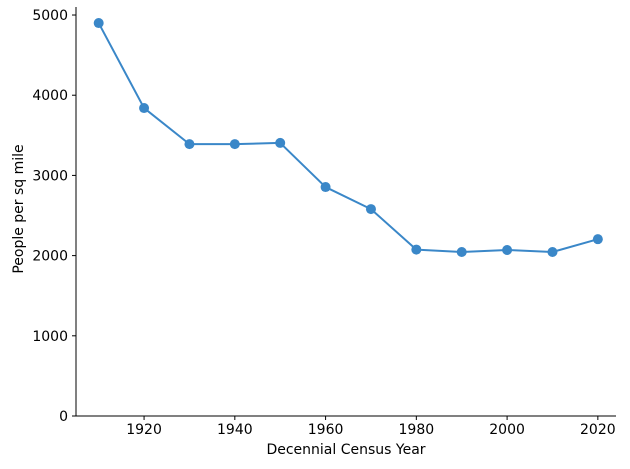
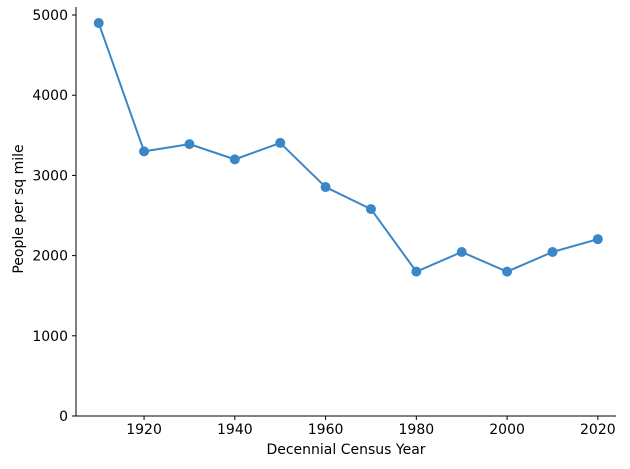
1920: 3800 -> 3300
1940: 3400 -> 3200
1980: 2100 -> 1800
2000: 2100 -> 1800
